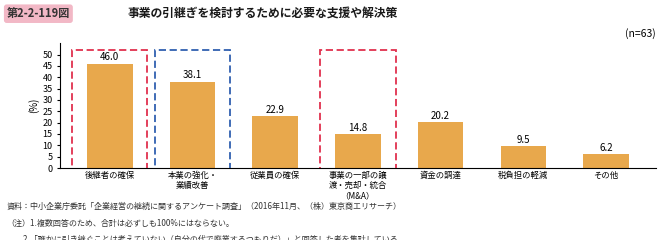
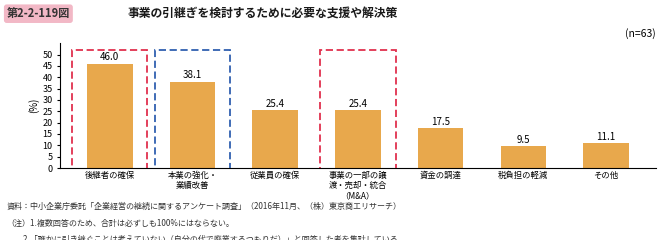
従業員の確保: 22.9 -> 25.4
事業の一部の譲 渡・売却・統合 （M&A）: 14.8 -> 25.4
資金の調達: 20.2 -> 17.5
その他: 6.2 -> 11.1
